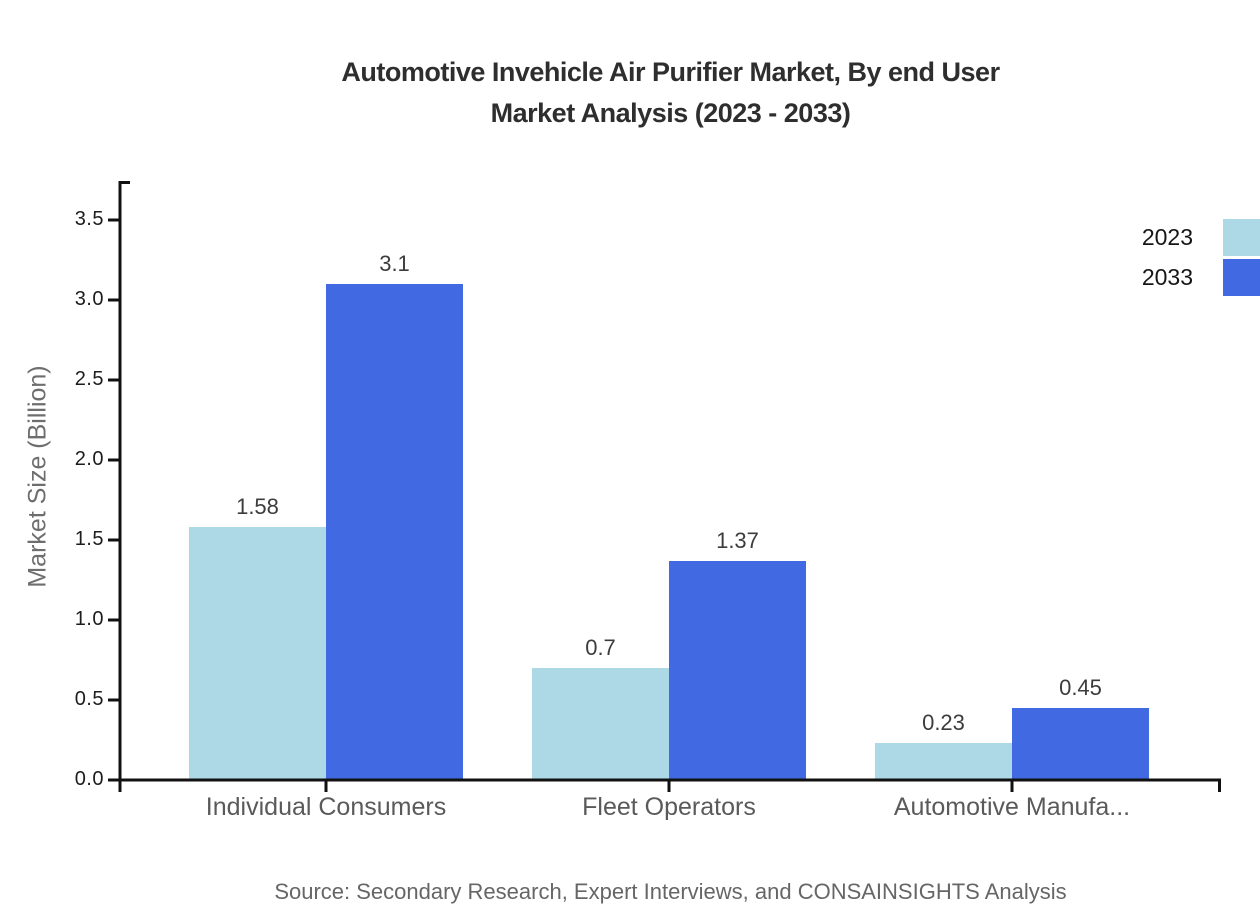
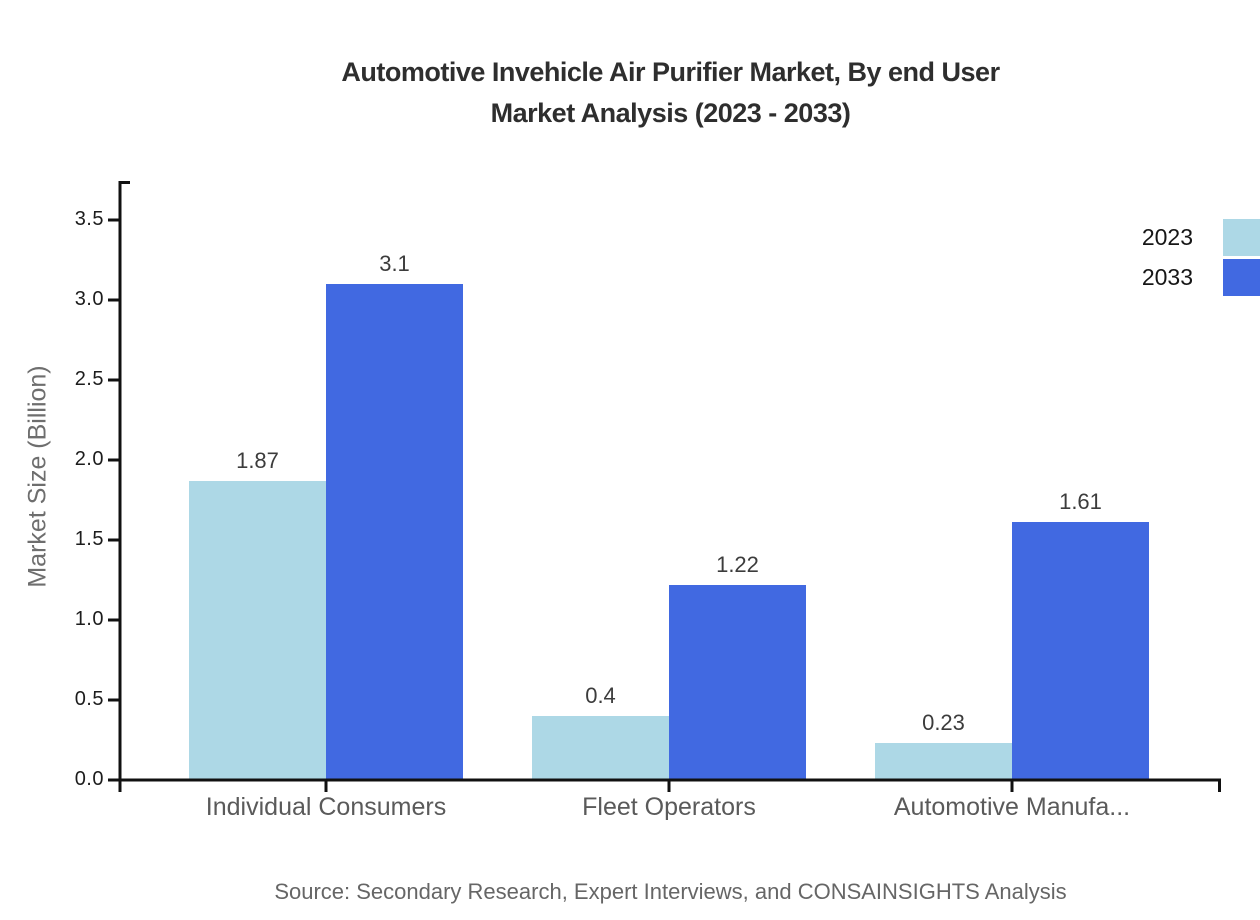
2023/Individual Consumers: 1.58 -> 1.87
2023/Fleet Operators: 0.7 -> 0.4
2033/Fleet Operators: 1.37 -> 1.22
2033/Automotive Manufa...: 0.45 -> 1.61
